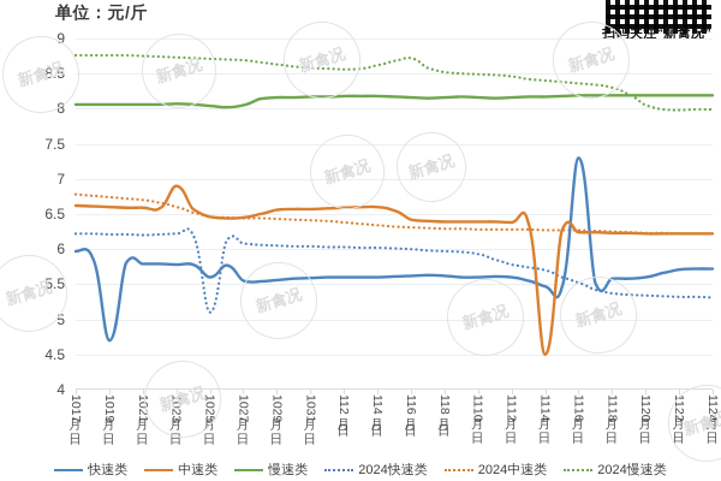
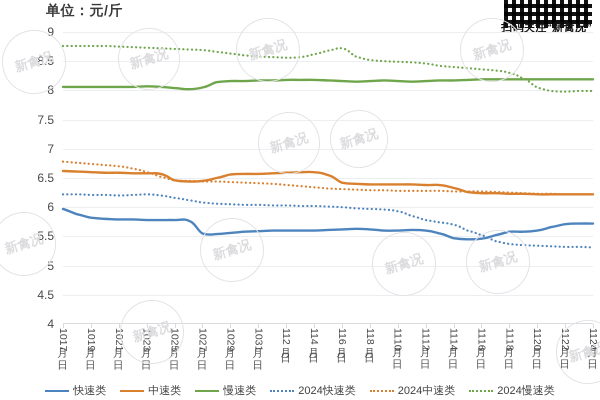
快速类/10月19日: 4.7 -> 5.8
中速类/10月23日: 6.9 -> 6.6
快速类/10月25日: 5.6 -> 5.8
2024快速类/10月25日: 5.1 -> 6.2
中速类/11月14日: 4.5 -> 6.3
快速类/11月16日: 7.3 -> 5.5
